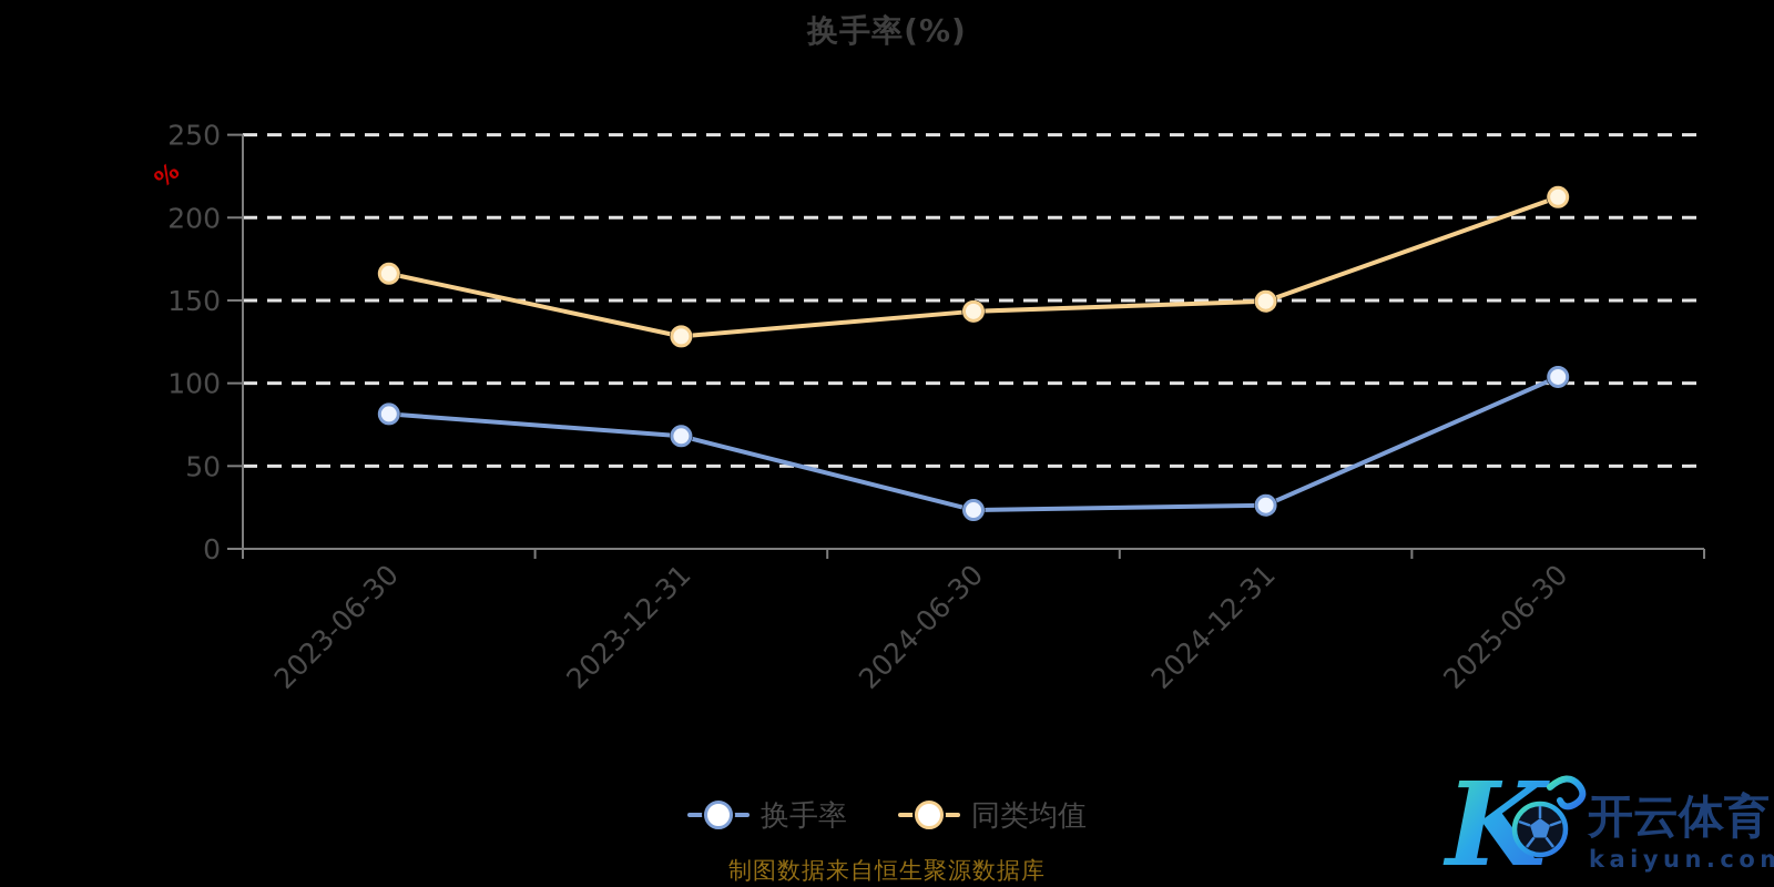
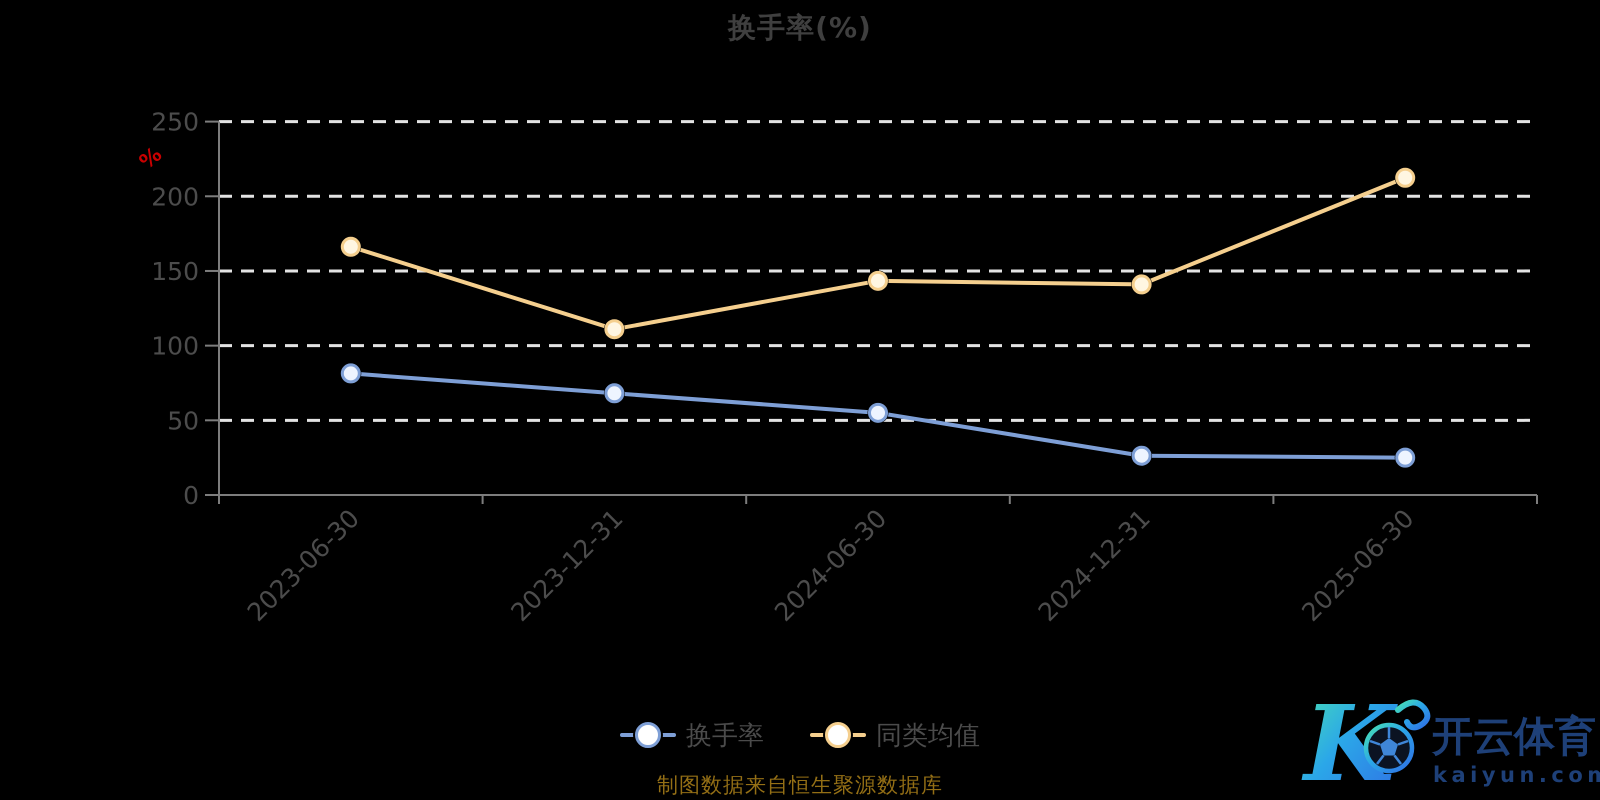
同类均值/2023-12-31: 128 -> 111
换手率/2024-06-30: 23 -> 55
同类均值/2024-12-31: 150 -> 141
换手率/2025-06-30: 104 -> 25
